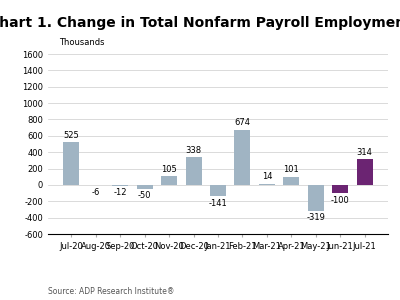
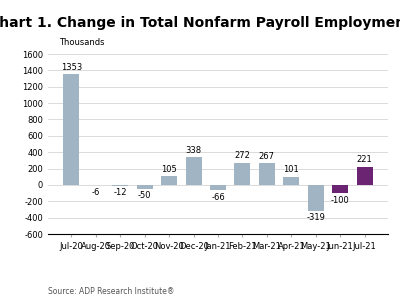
Jul-20: 525 -> 1353
Jan-21: -141 -> -66
Feb-21: 674 -> 272
Mar-21: 14 -> 267
Jul-21: 314 -> 221
